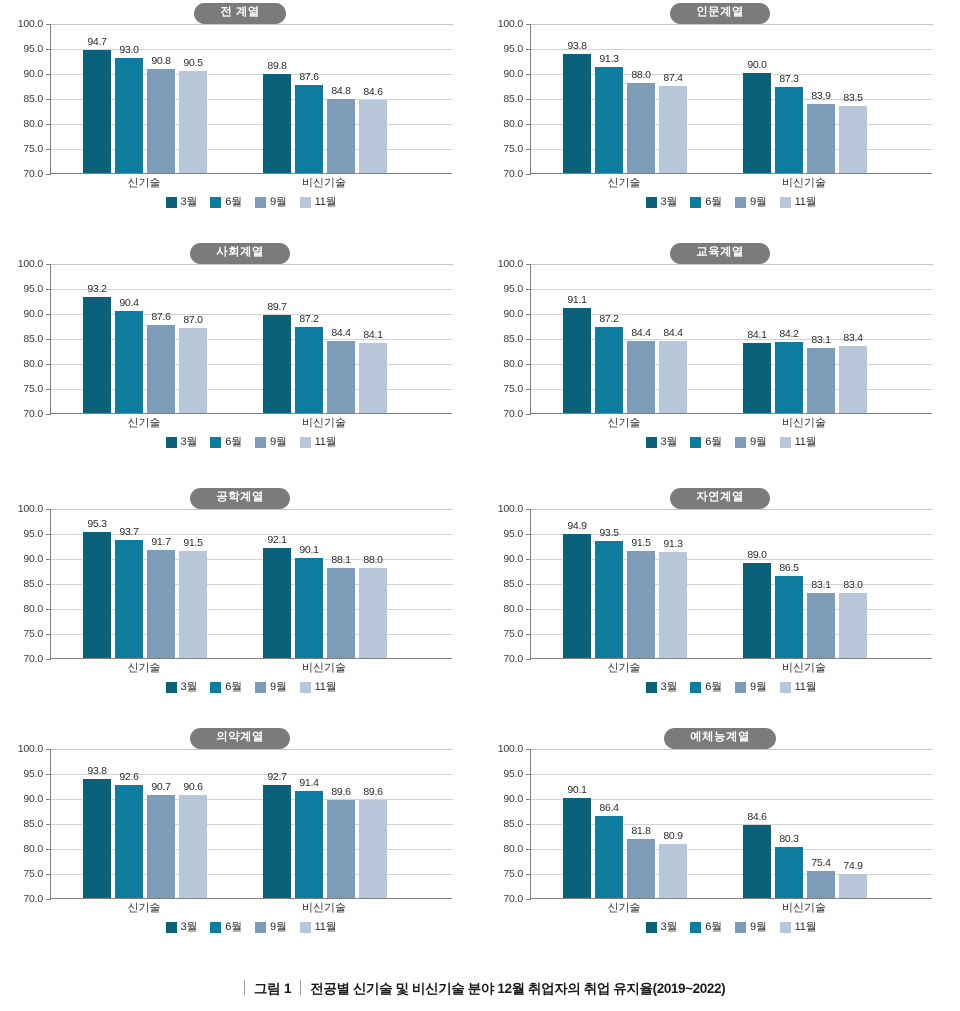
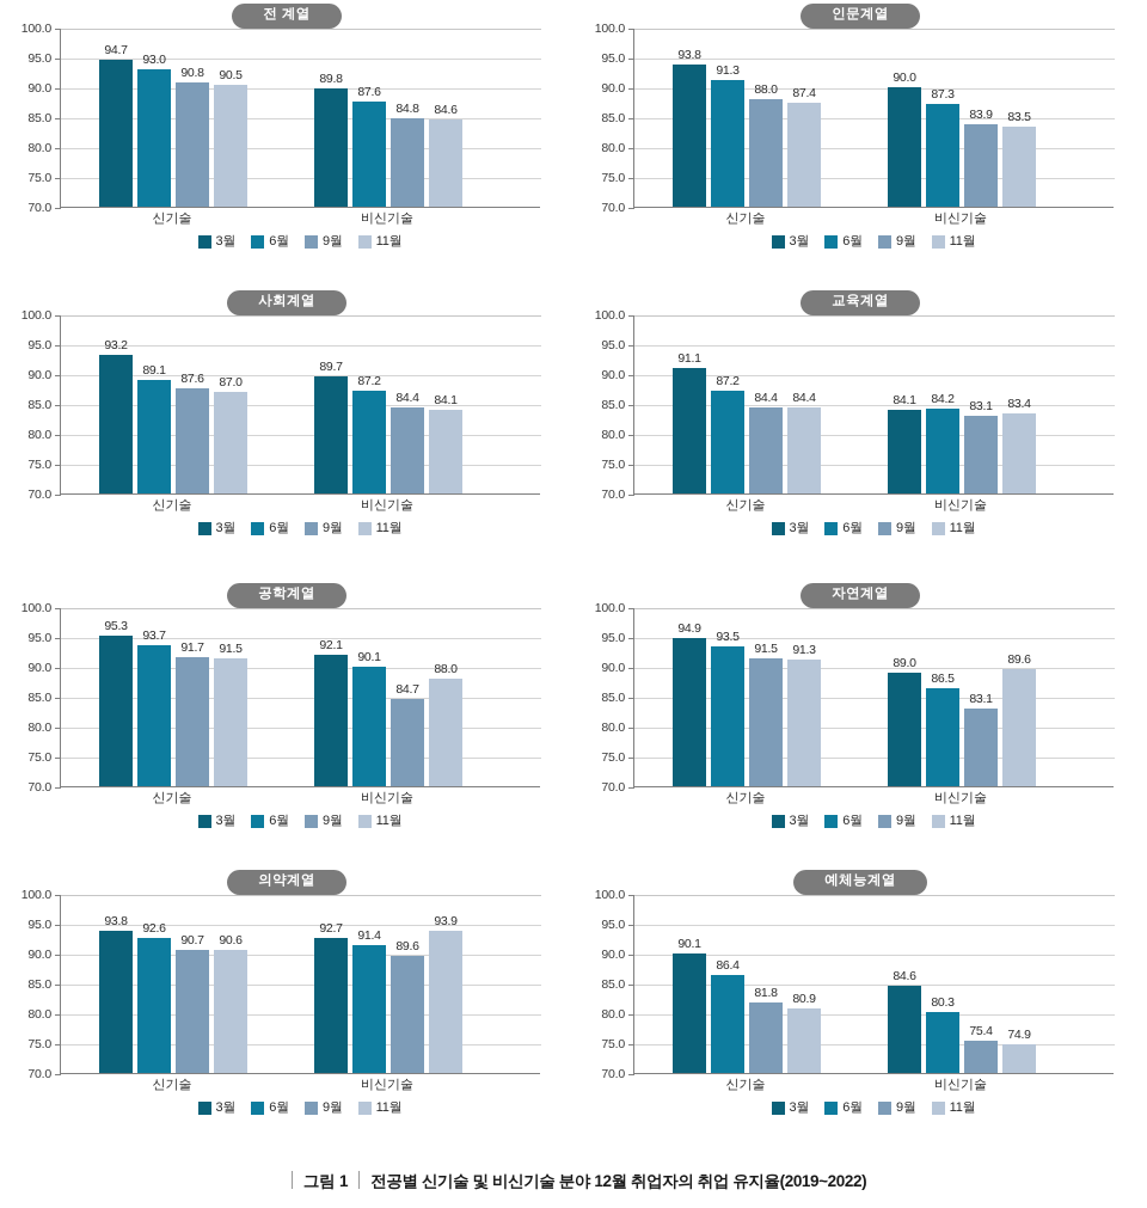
사회계열/6월/신기술: 90.4 -> 89.1
공학계열/9월/비신기술: 88.1 -> 84.7
자연계열/11월/비신기술: 83.0 -> 89.6
의약계열/11월/비신기술: 89.6 -> 93.9
